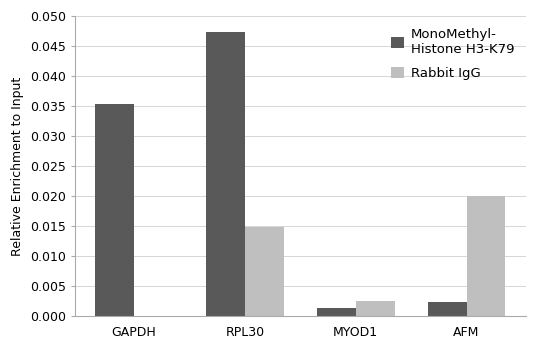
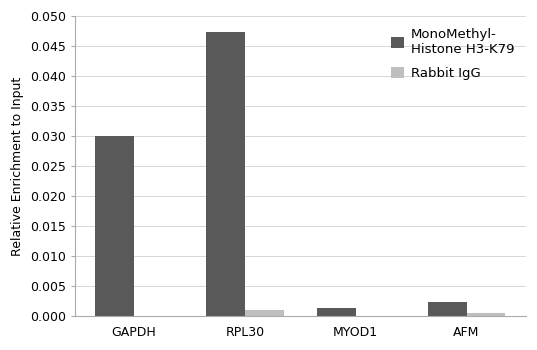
MonoMethyl- Histone H3-K79/GAPDH: 0.0354 -> 0.0300
Rabbit IgG/RPL30: 0.0148 -> 0.0010
Rabbit IgG/MYOD1: 0.0026 -> 0.0001
Rabbit IgG/AFM: 0.0200 -> 0.0004
